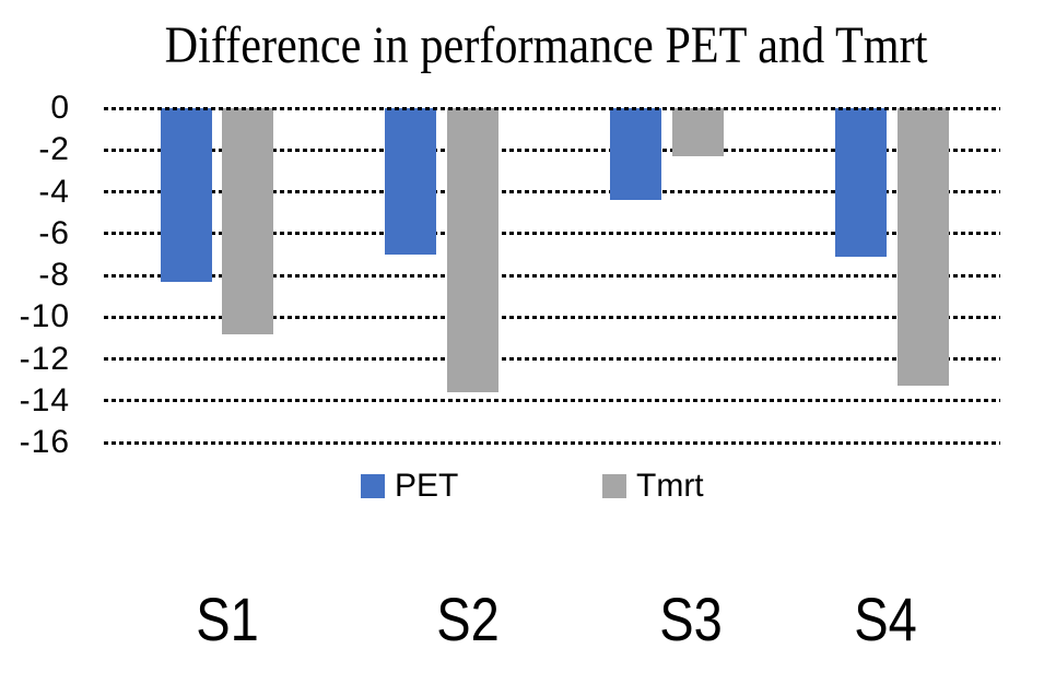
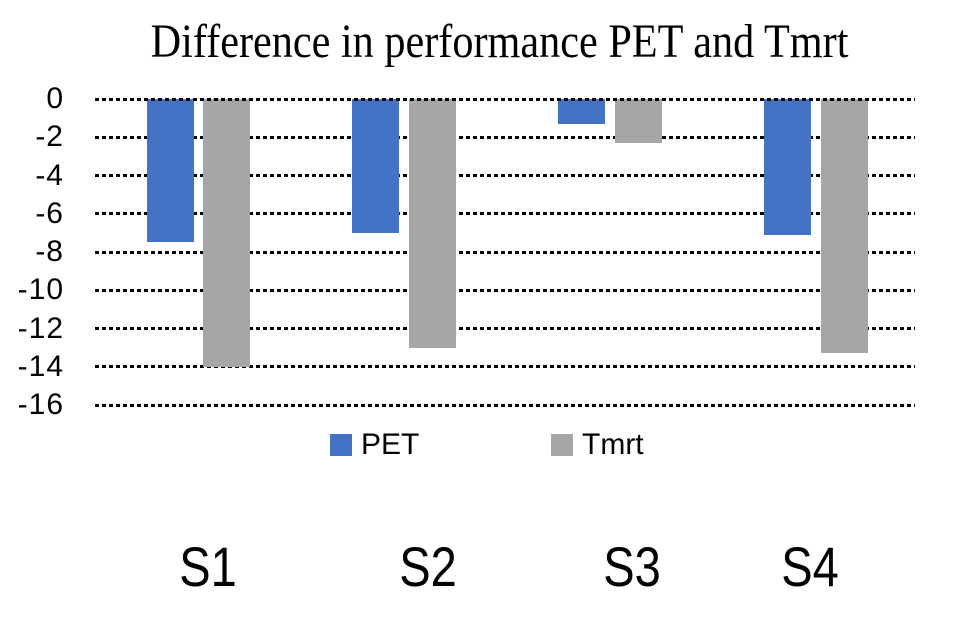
PET/S1: -8.3 -> -7.5
Tmrt/S1: -10.8 -> -14.0
Tmrt/S2: -13.6 -> -13.0
PET/S3: -4.4 -> -1.3
